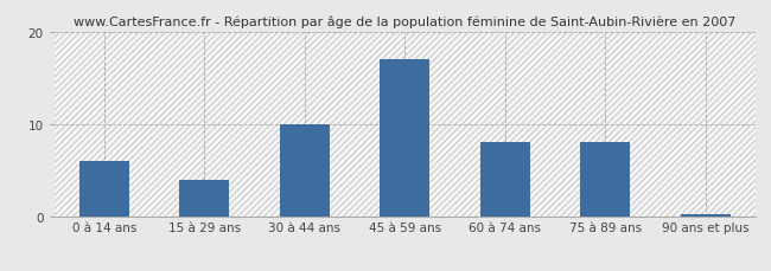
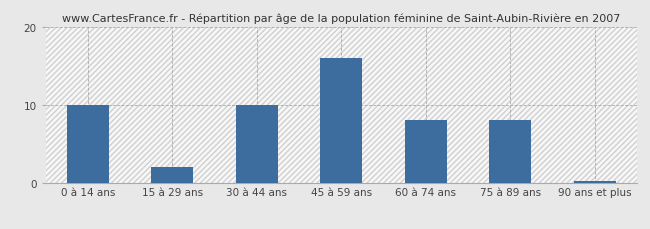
0 à 14 ans: 6.0 -> 10.0
15 à 29 ans: 4.0 -> 2.0
45 à 59 ans: 17.0 -> 16.0
